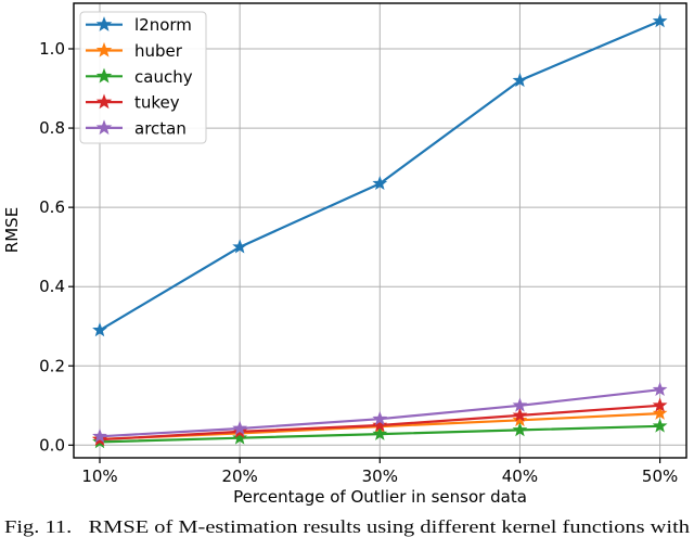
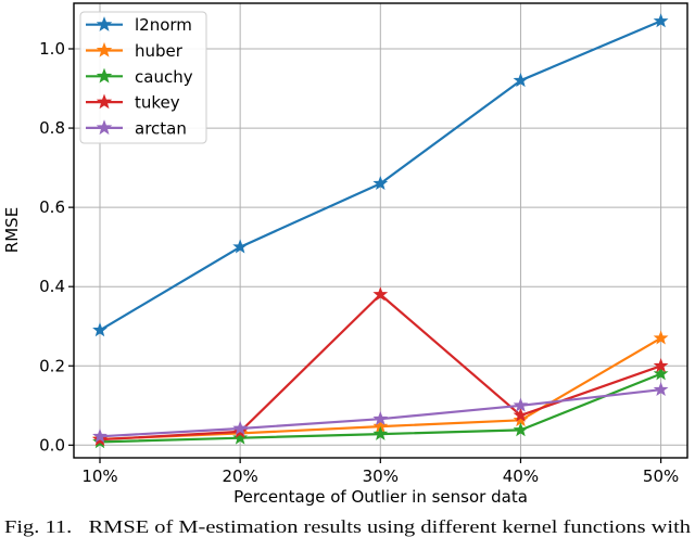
tukey/30%: 0.05 -> 0.38
huber/50%: 0.08 -> 0.27
cauchy/50%: 0.05 -> 0.18
tukey/50%: 0.10 -> 0.20
